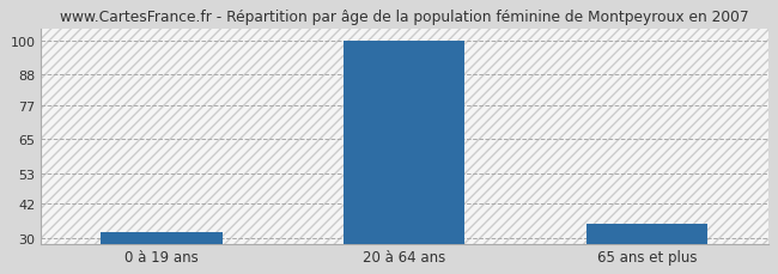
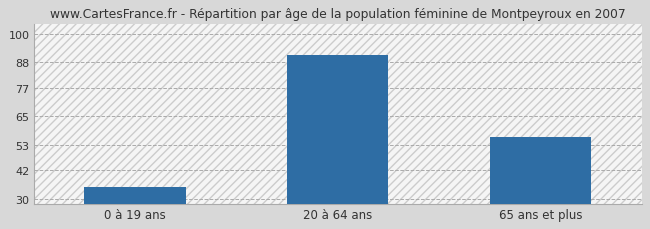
0 à 19 ans: 32 -> 35
20 à 64 ans: 100 -> 91
65 ans et plus: 35 -> 56
